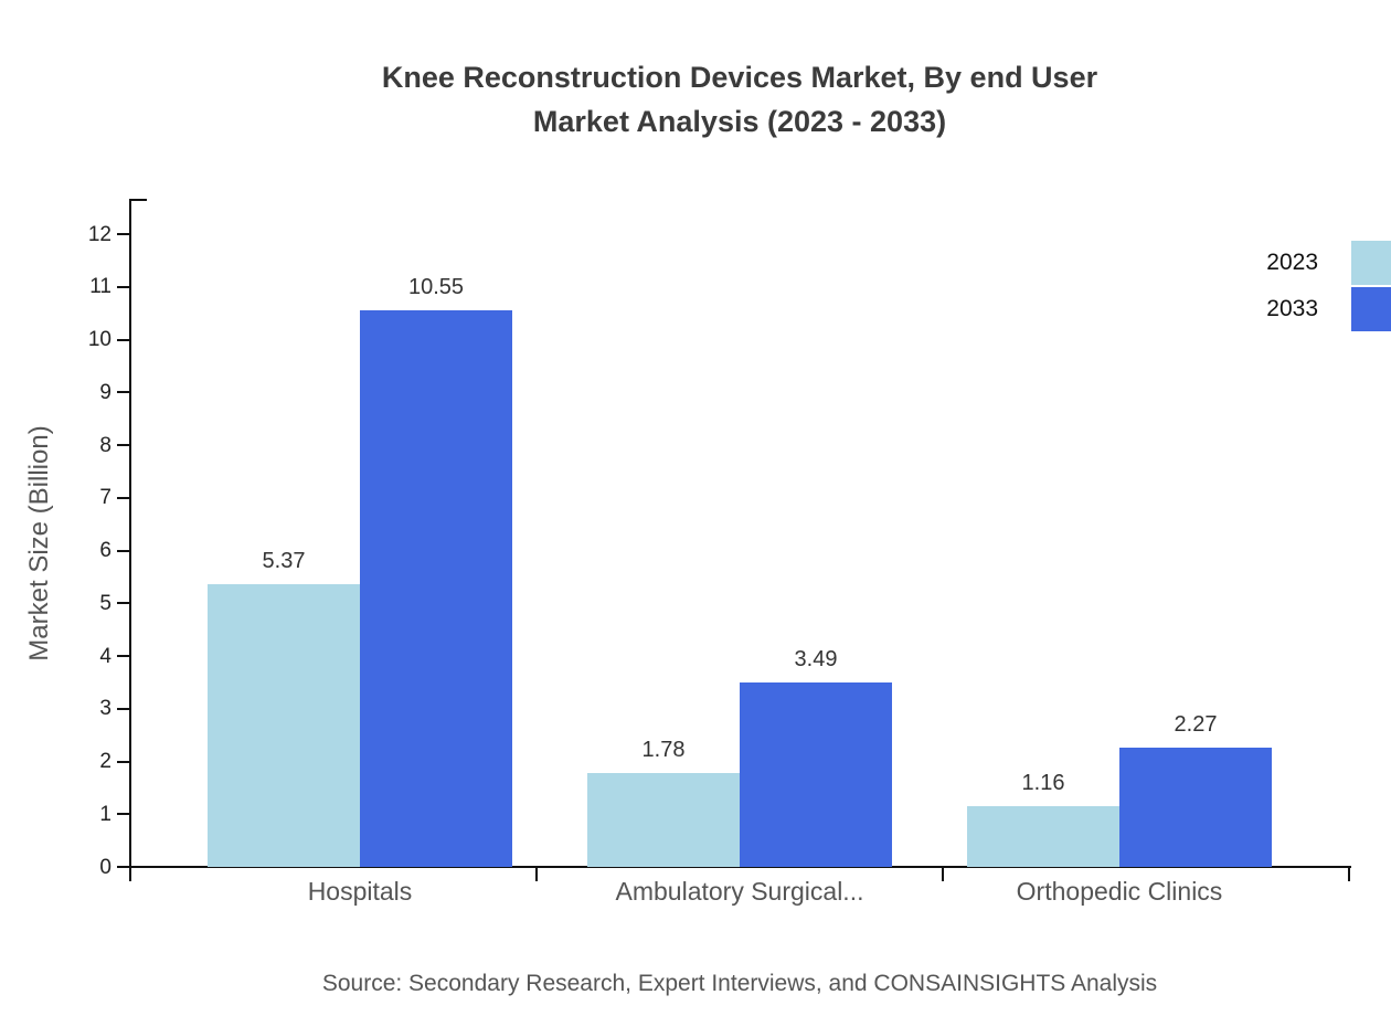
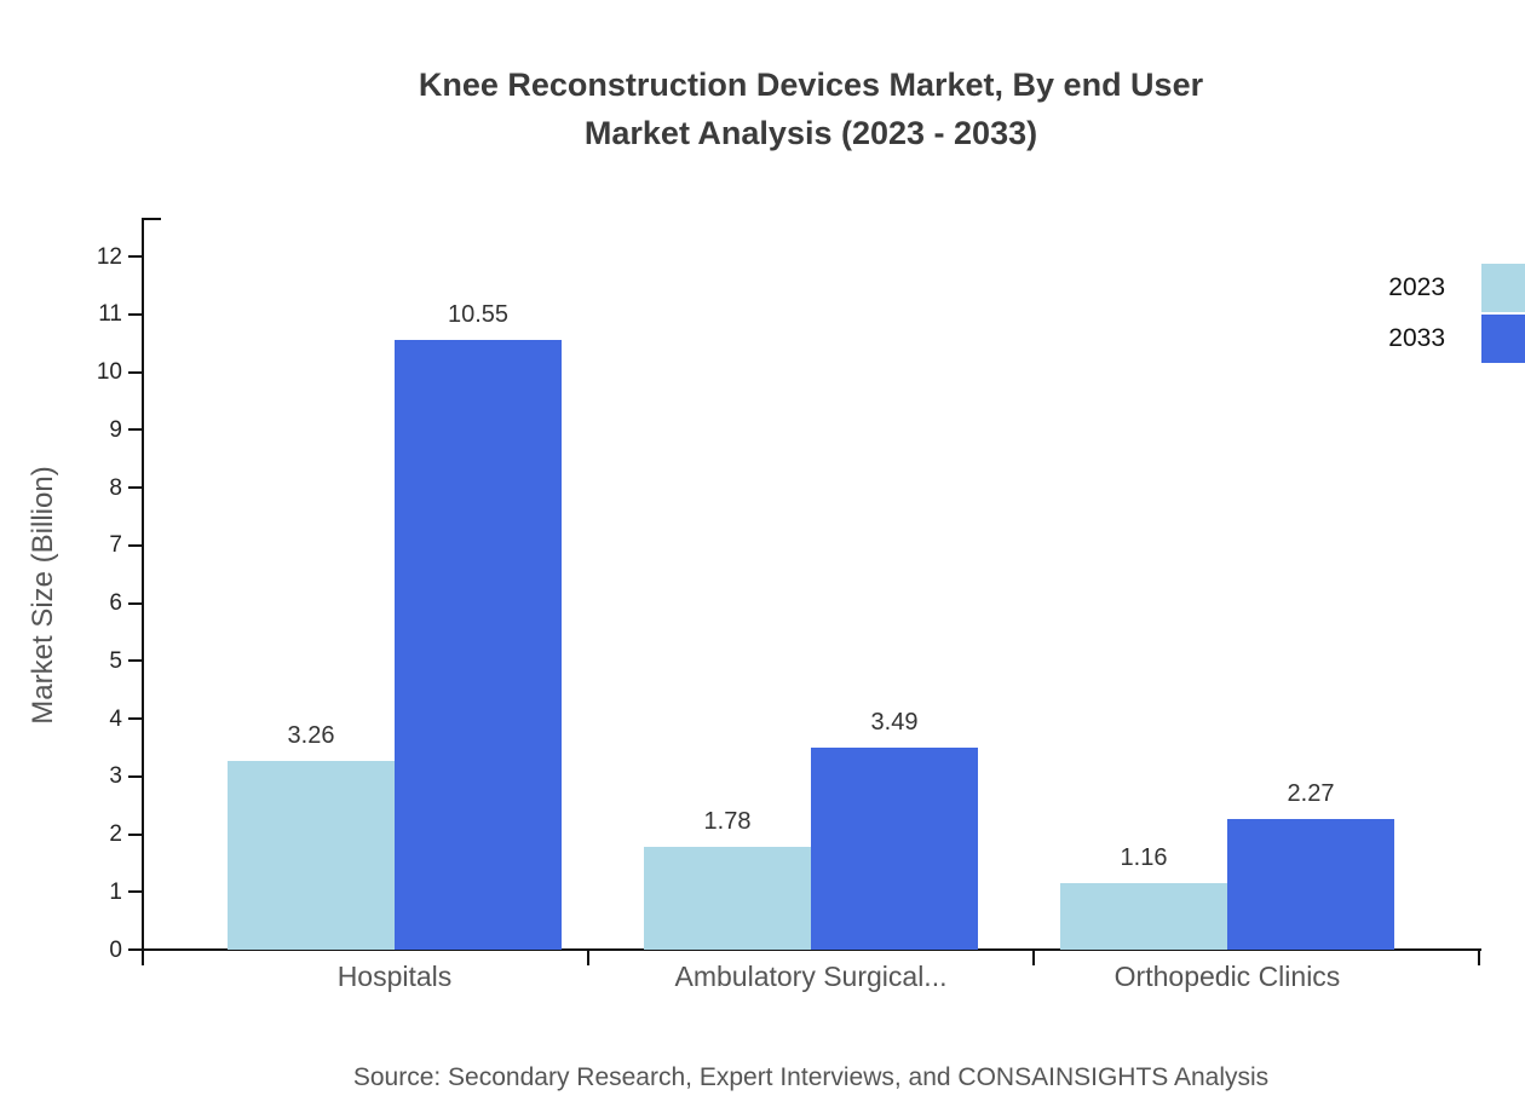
2023/Hospitals: 5.37 -> 3.26
